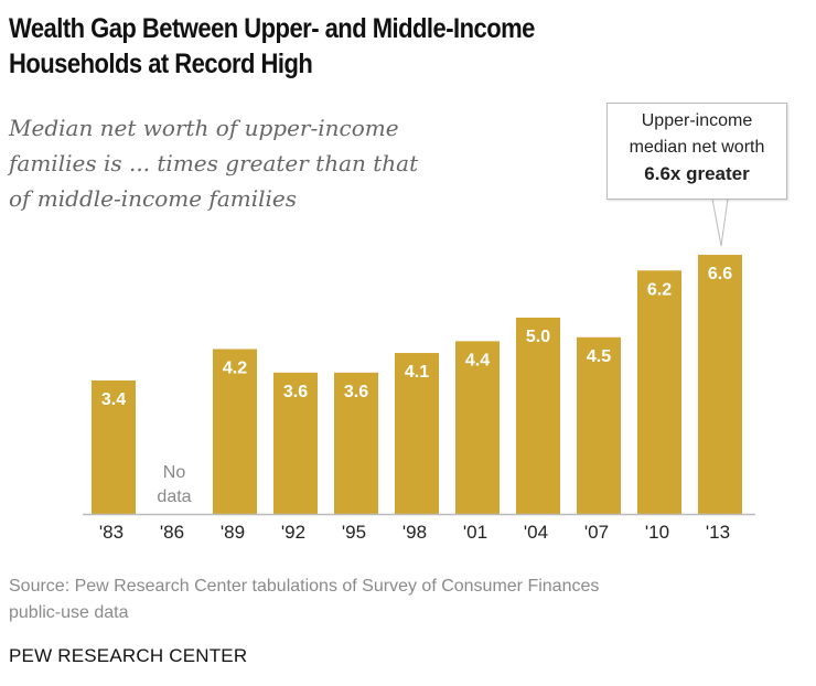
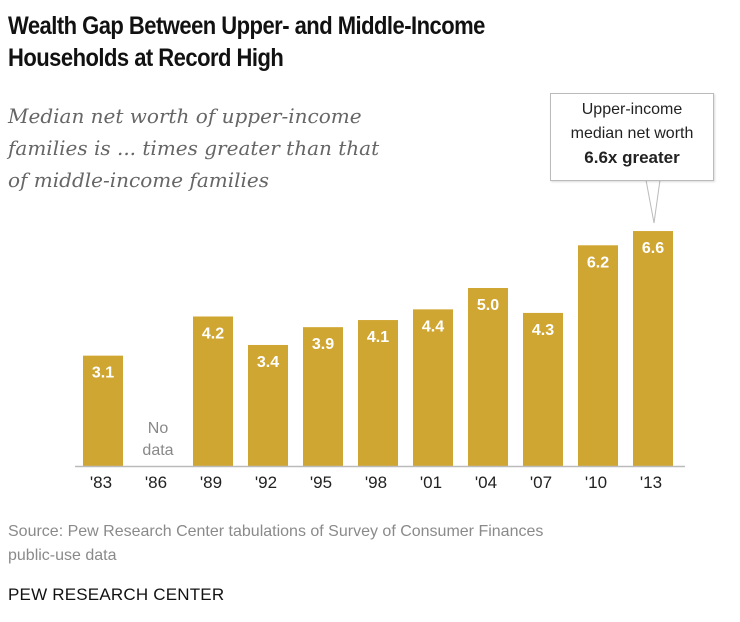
'83: 3.4 -> 3.1
'92: 3.6 -> 3.4
'95: 3.6 -> 3.9
'07: 4.5 -> 4.3
